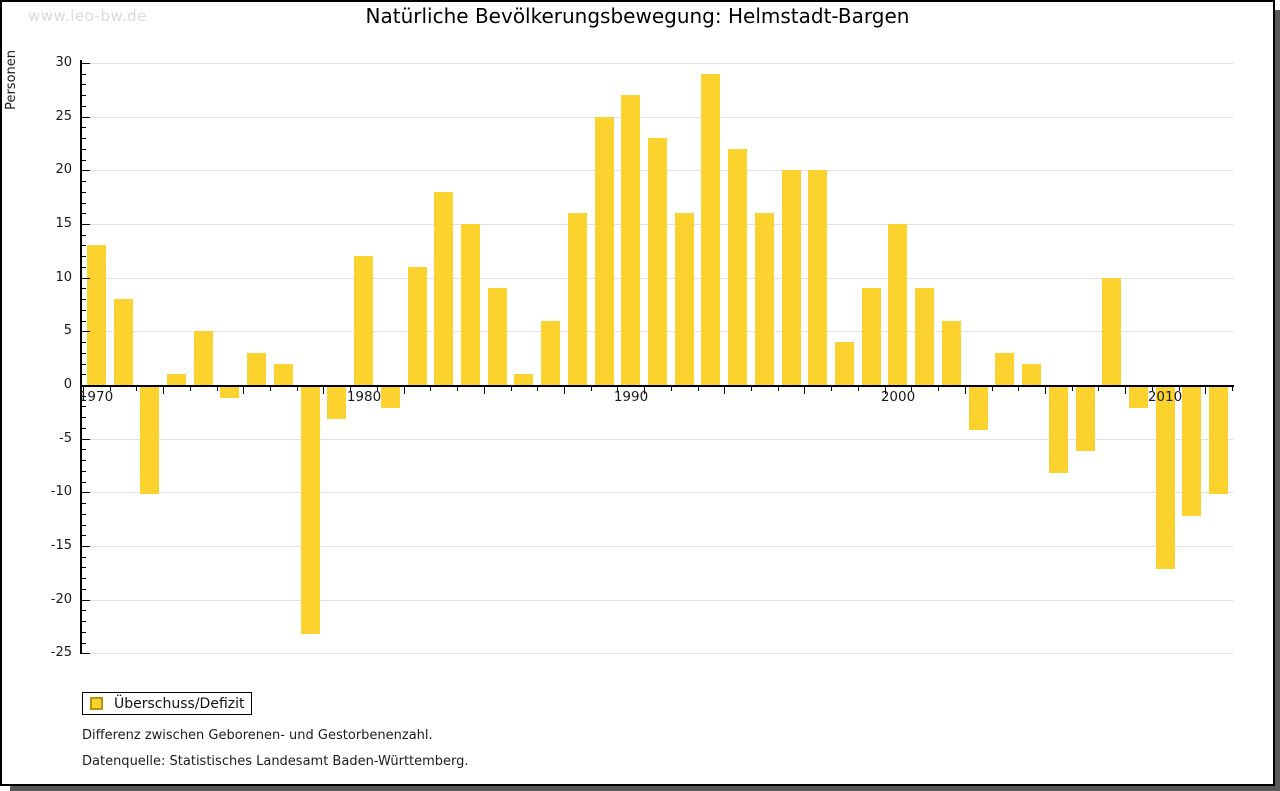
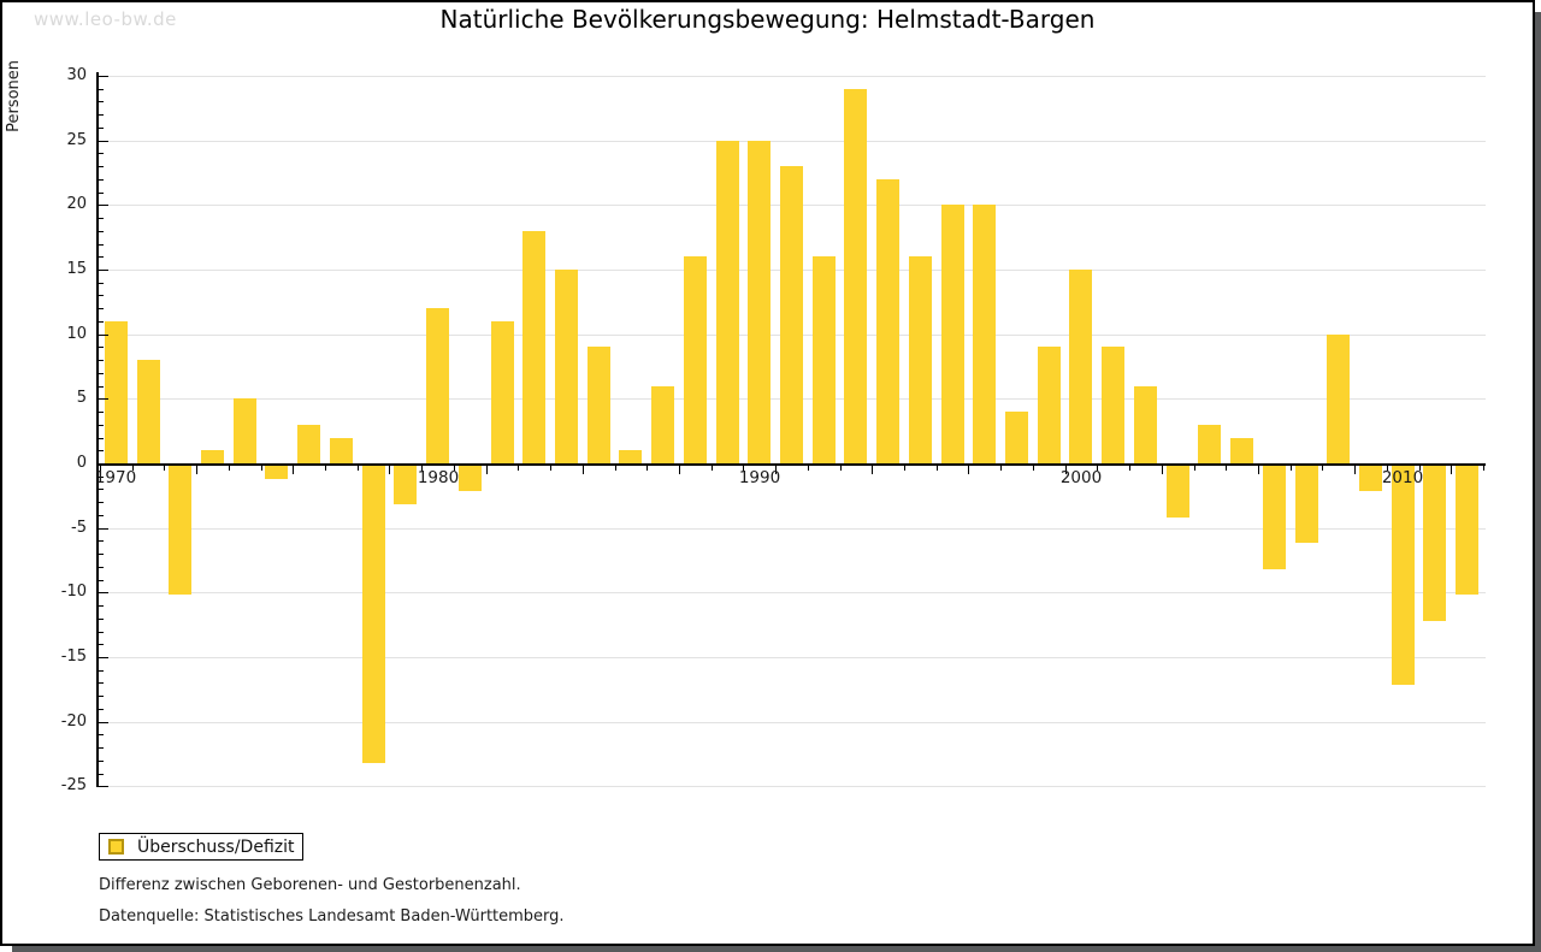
1970: 13 -> 11
1990: 27 -> 25
